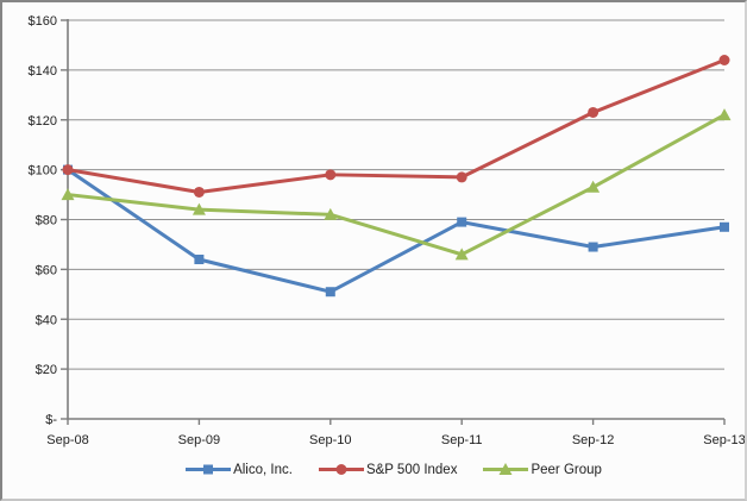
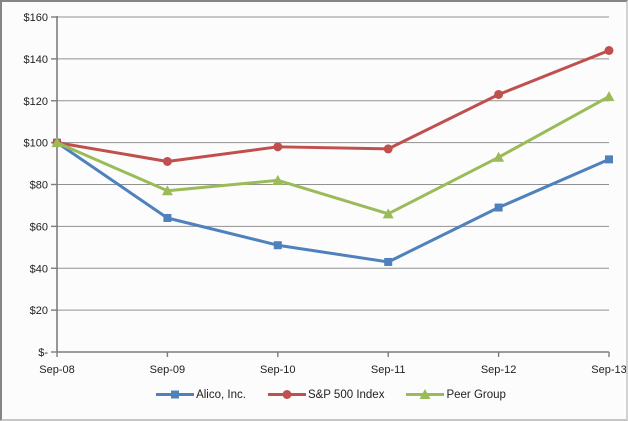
Peer Group/Sep-08: $90 -> $100
Peer Group/Sep-09: $84 -> $77
Alico, Inc./Sep-11: $79 -> $43
Alico, Inc./Sep-13: $77 -> $92
